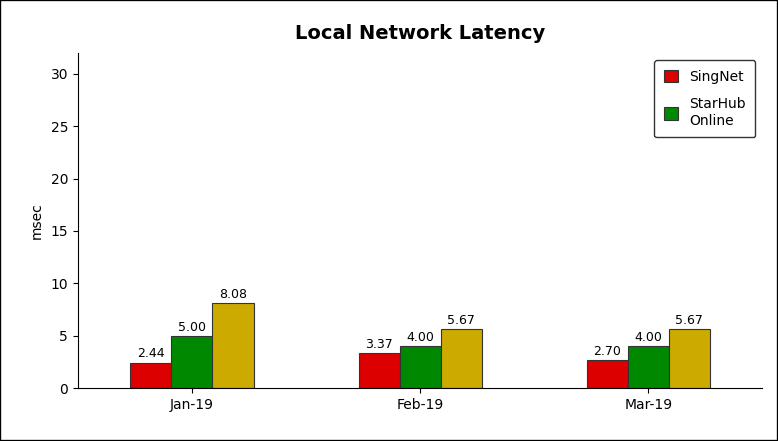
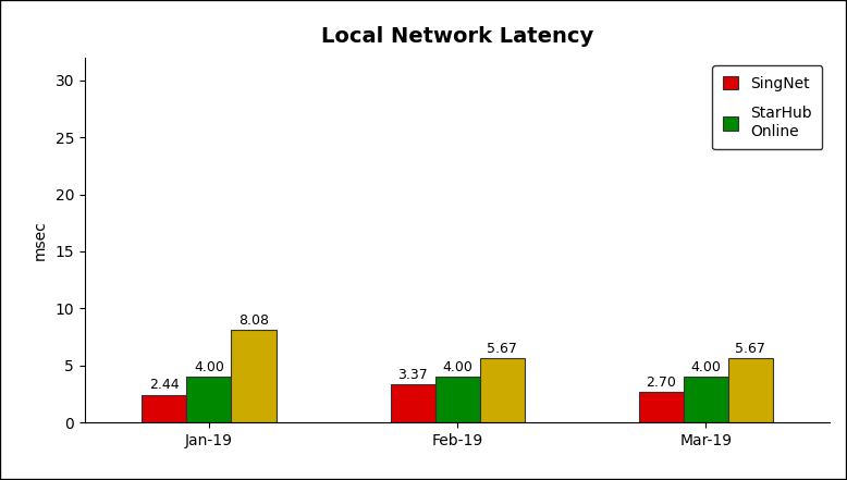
StarHub Online/Jan-19: 5.00 -> 4.00
